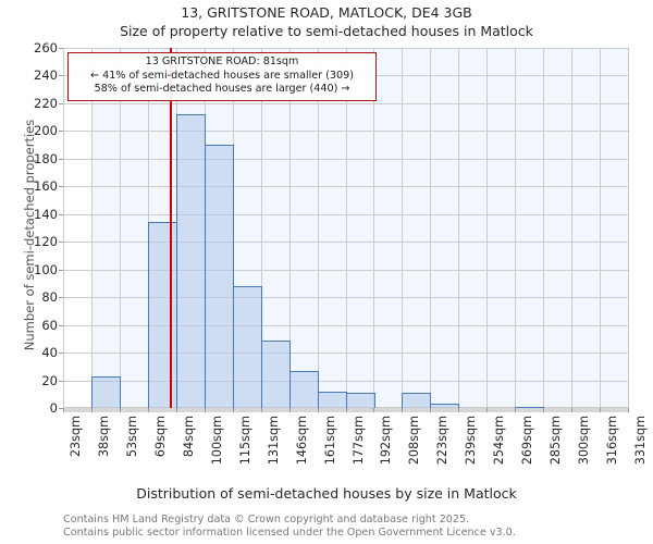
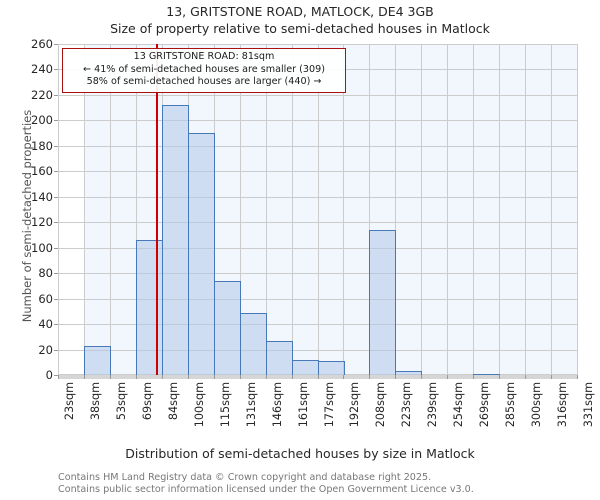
69sqm: 134 -> 106
115sqm: 88 -> 74
208sqm: 11 -> 114
